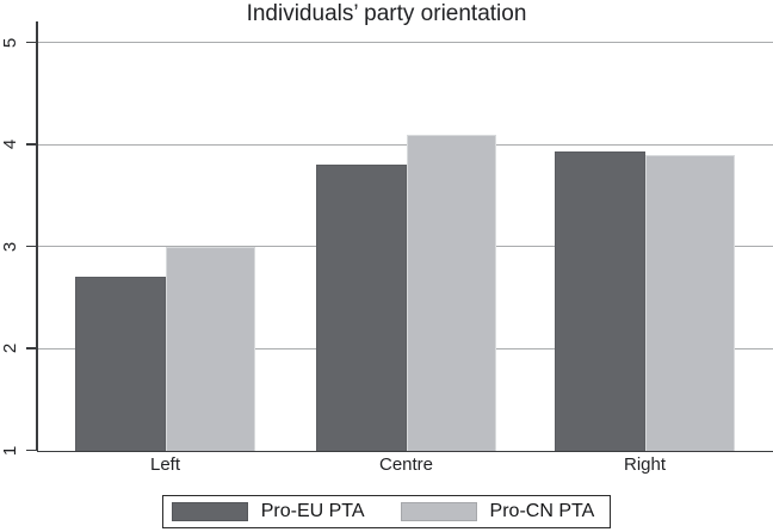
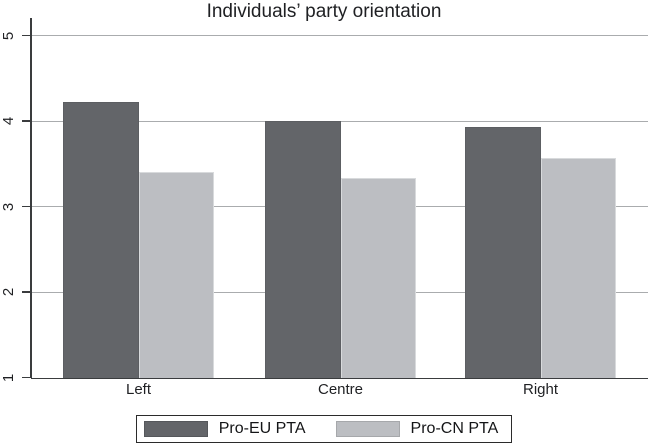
Pro-EU PTA/Left: 2.7 -> 4.2
Pro-CN PTA/Left: 3.0 -> 3.4
Pro-EU PTA/Centre: 3.8 -> 4.0
Pro-CN PTA/Centre: 4.1 -> 3.3
Pro-CN PTA/Right: 3.9 -> 3.6
